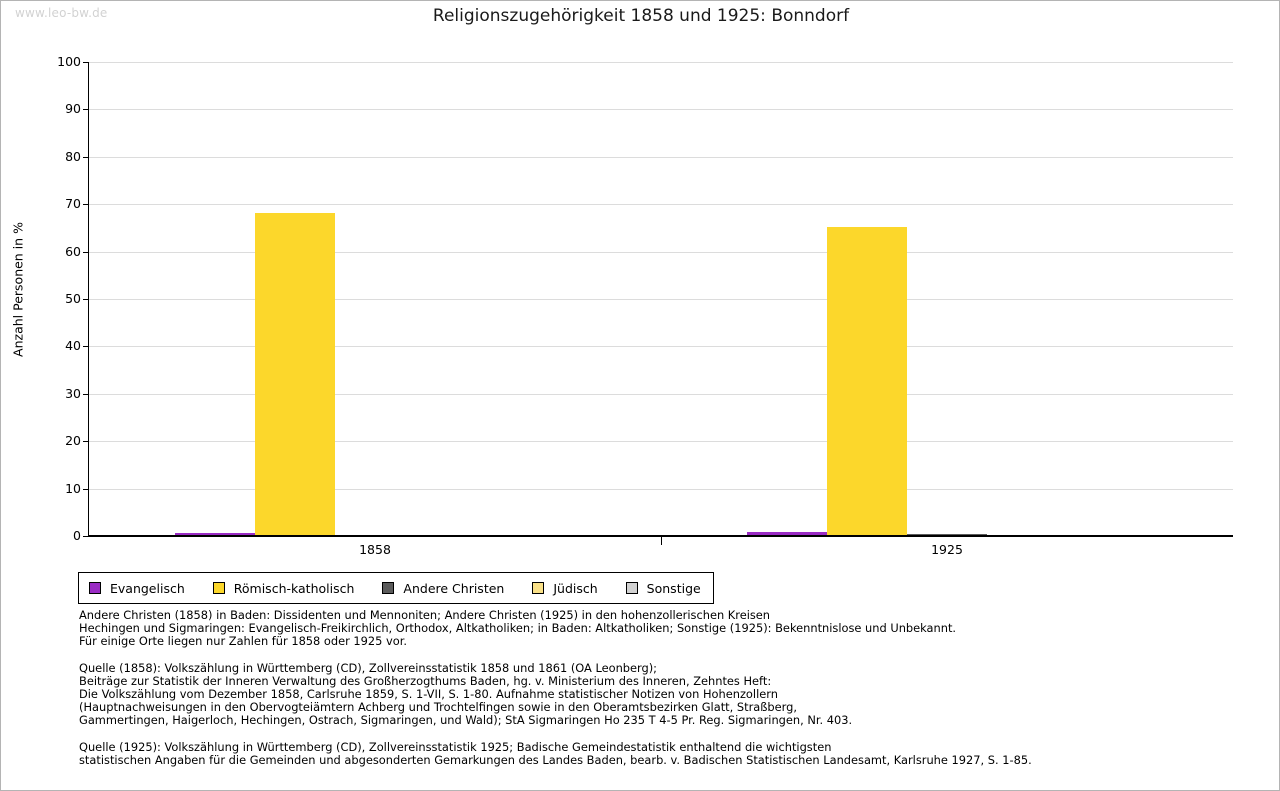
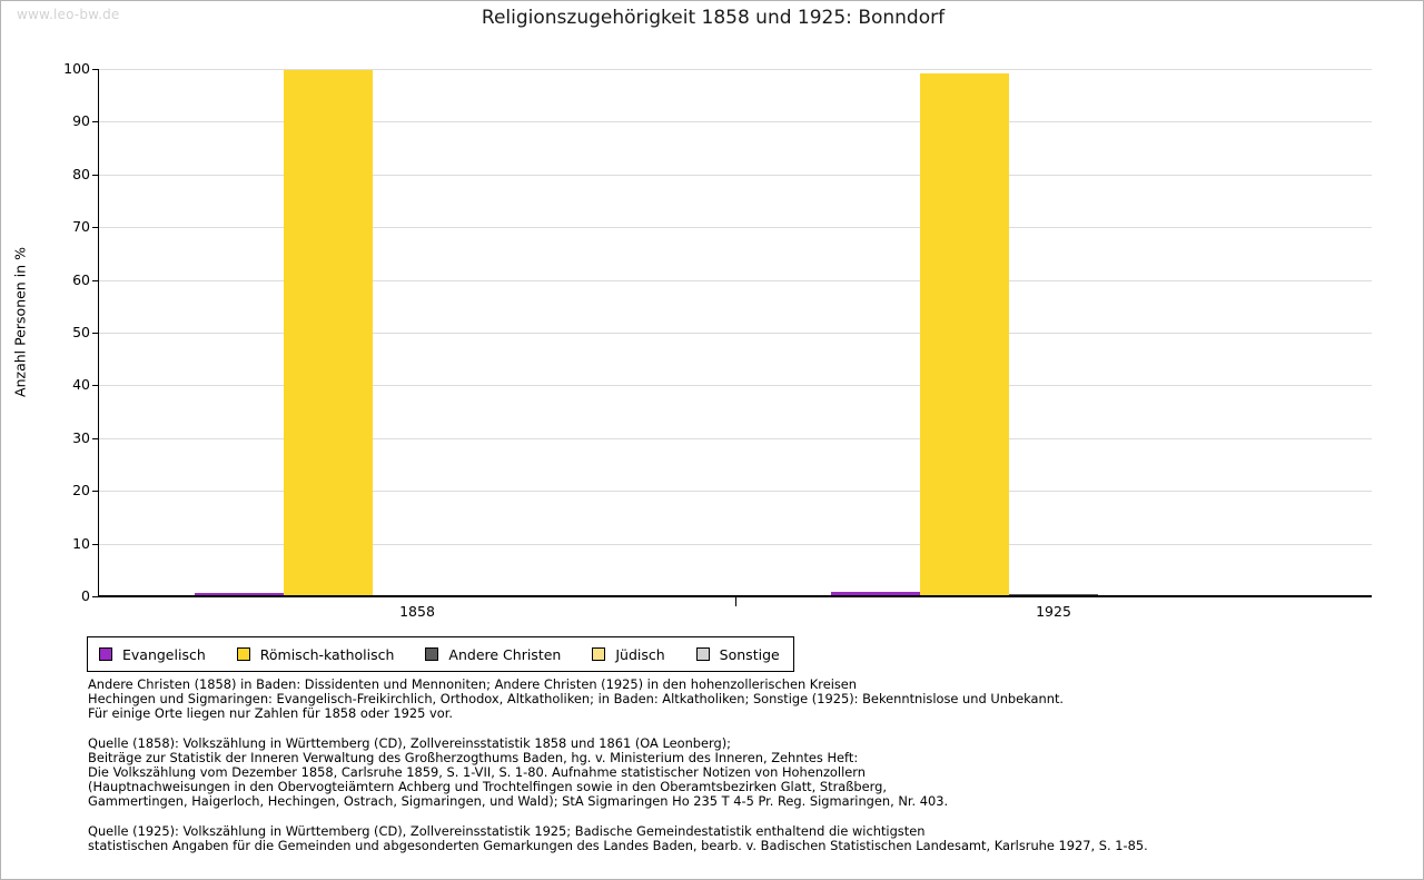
Römisch-katholisch/1858: 68 -> 100
Römisch-katholisch/1925: 65 -> 99
